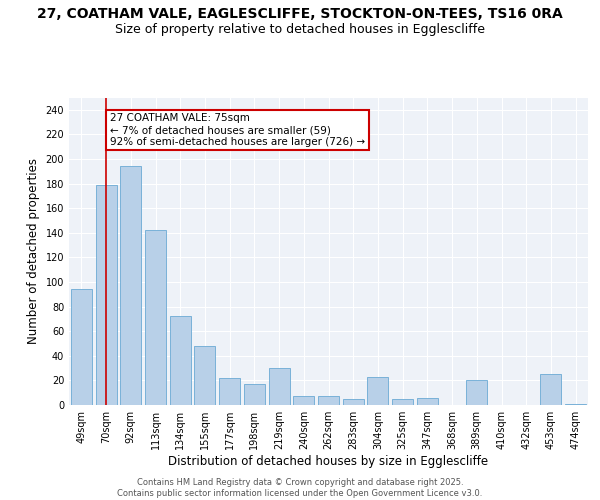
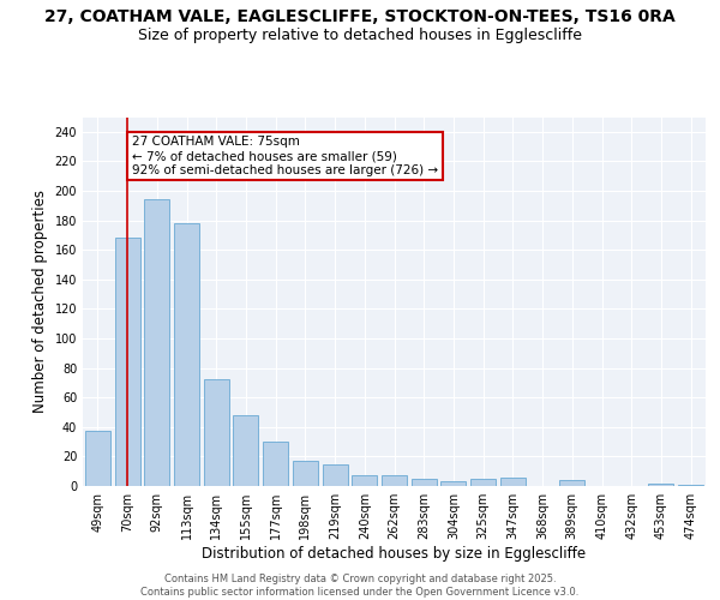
49sqm: 94 -> 37
70sqm: 179 -> 168
113sqm: 142 -> 178
177sqm: 22 -> 30
219sqm: 30 -> 15
304sqm: 23 -> 3
389sqm: 20 -> 4
453sqm: 25 -> 2
